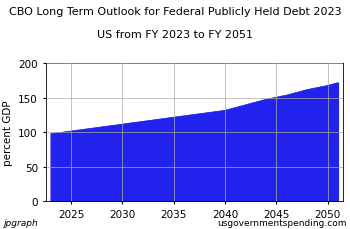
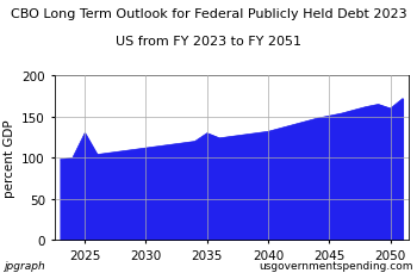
2025: 102 -> 130
2035: 122 -> 130
2050: 168 -> 160
